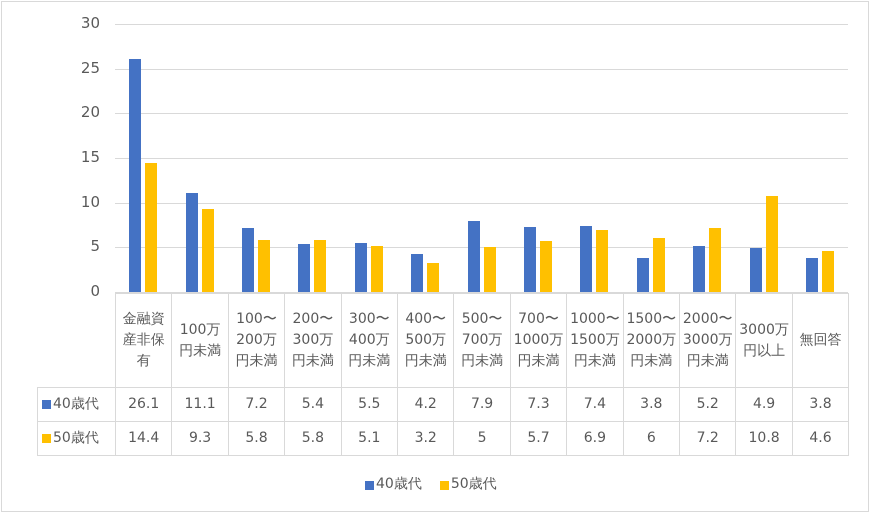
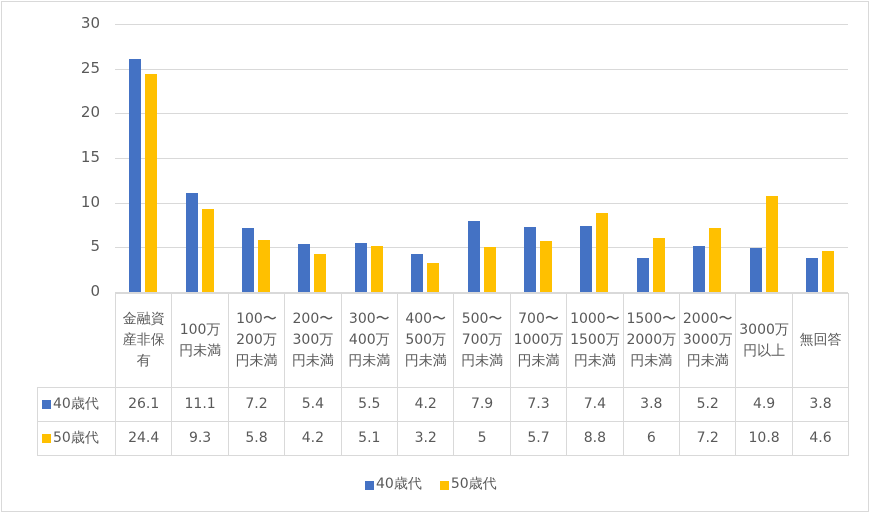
50歳代/金融資産非保有: 14.4 -> 24.4
50歳代/200〜300万円未満: 5.8 -> 4.2
50歳代/1000〜1500万円未満: 6.9 -> 8.8
